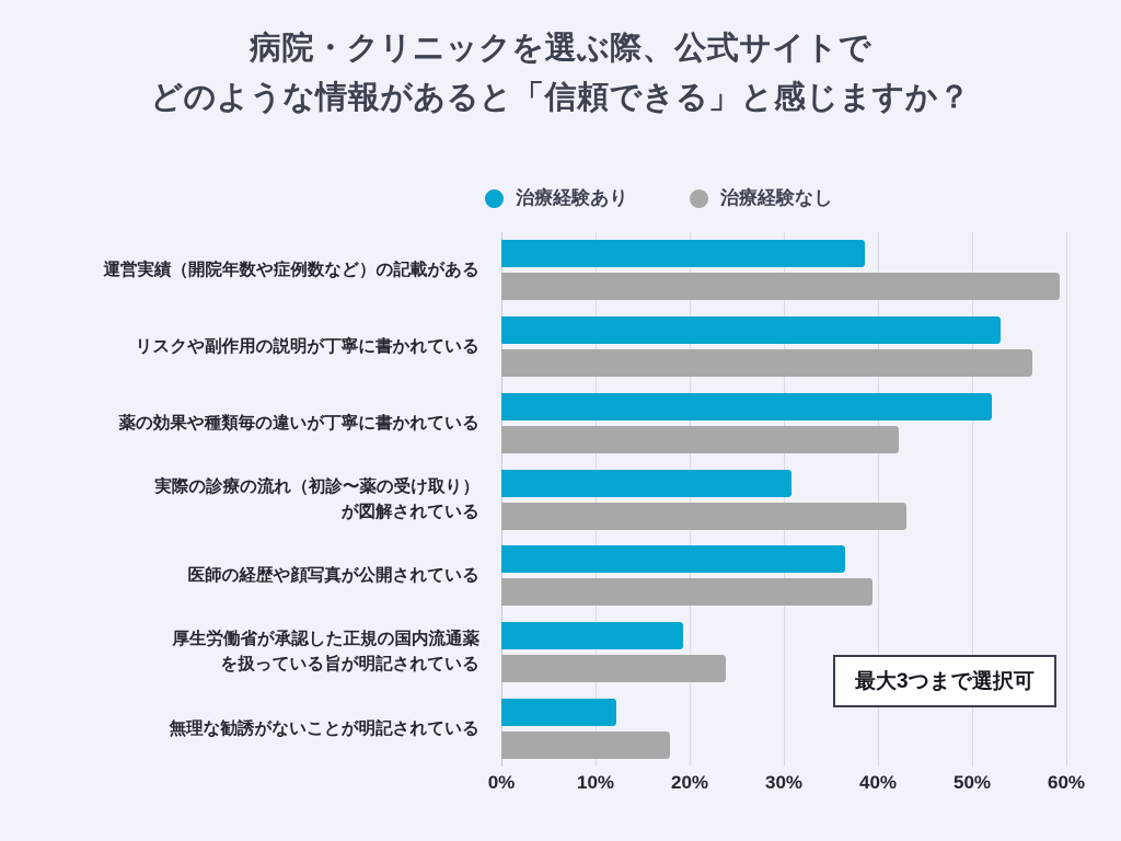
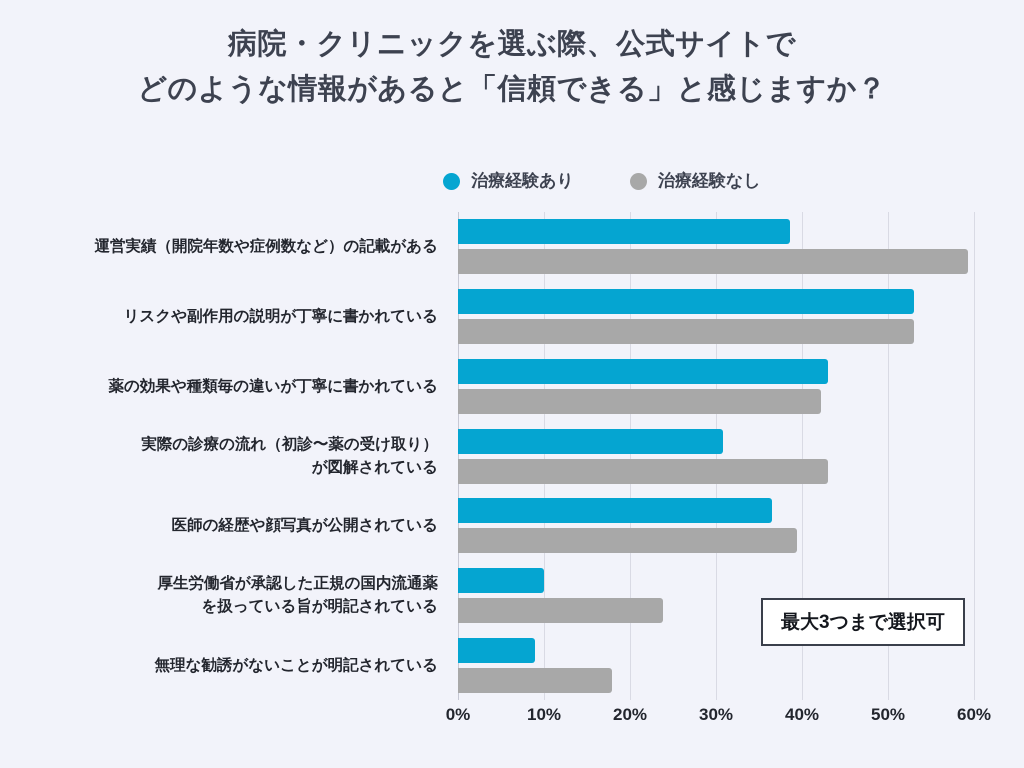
治療経験なし/リスクや副作用の説明が丁寧に書かれている: 56% -> 53%
治療経験あり/薬の効果や種類毎の違いが丁寧に書かれている: 52% -> 43%
治療経験あり/厚生労働省が承認した正規の国内流通薬 を扱っている旨が明記されている: 19% -> 10%
治療経験あり/無理な勧誘がないことが明記されている: 12% -> 9%
